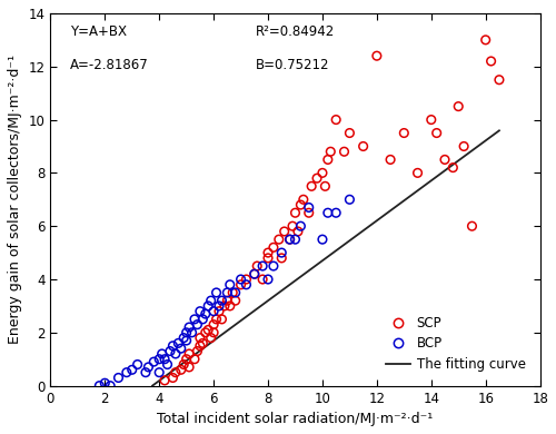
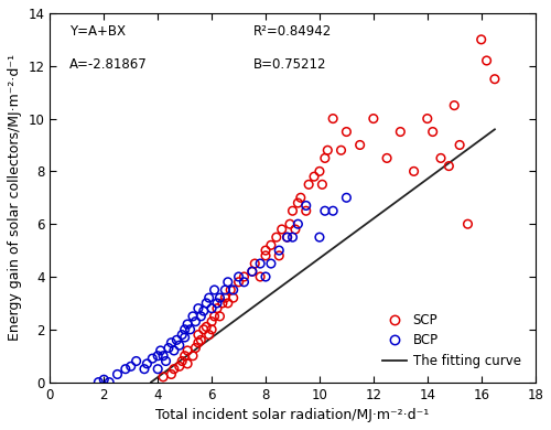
SCP/12: 12.4 -> 10.0
